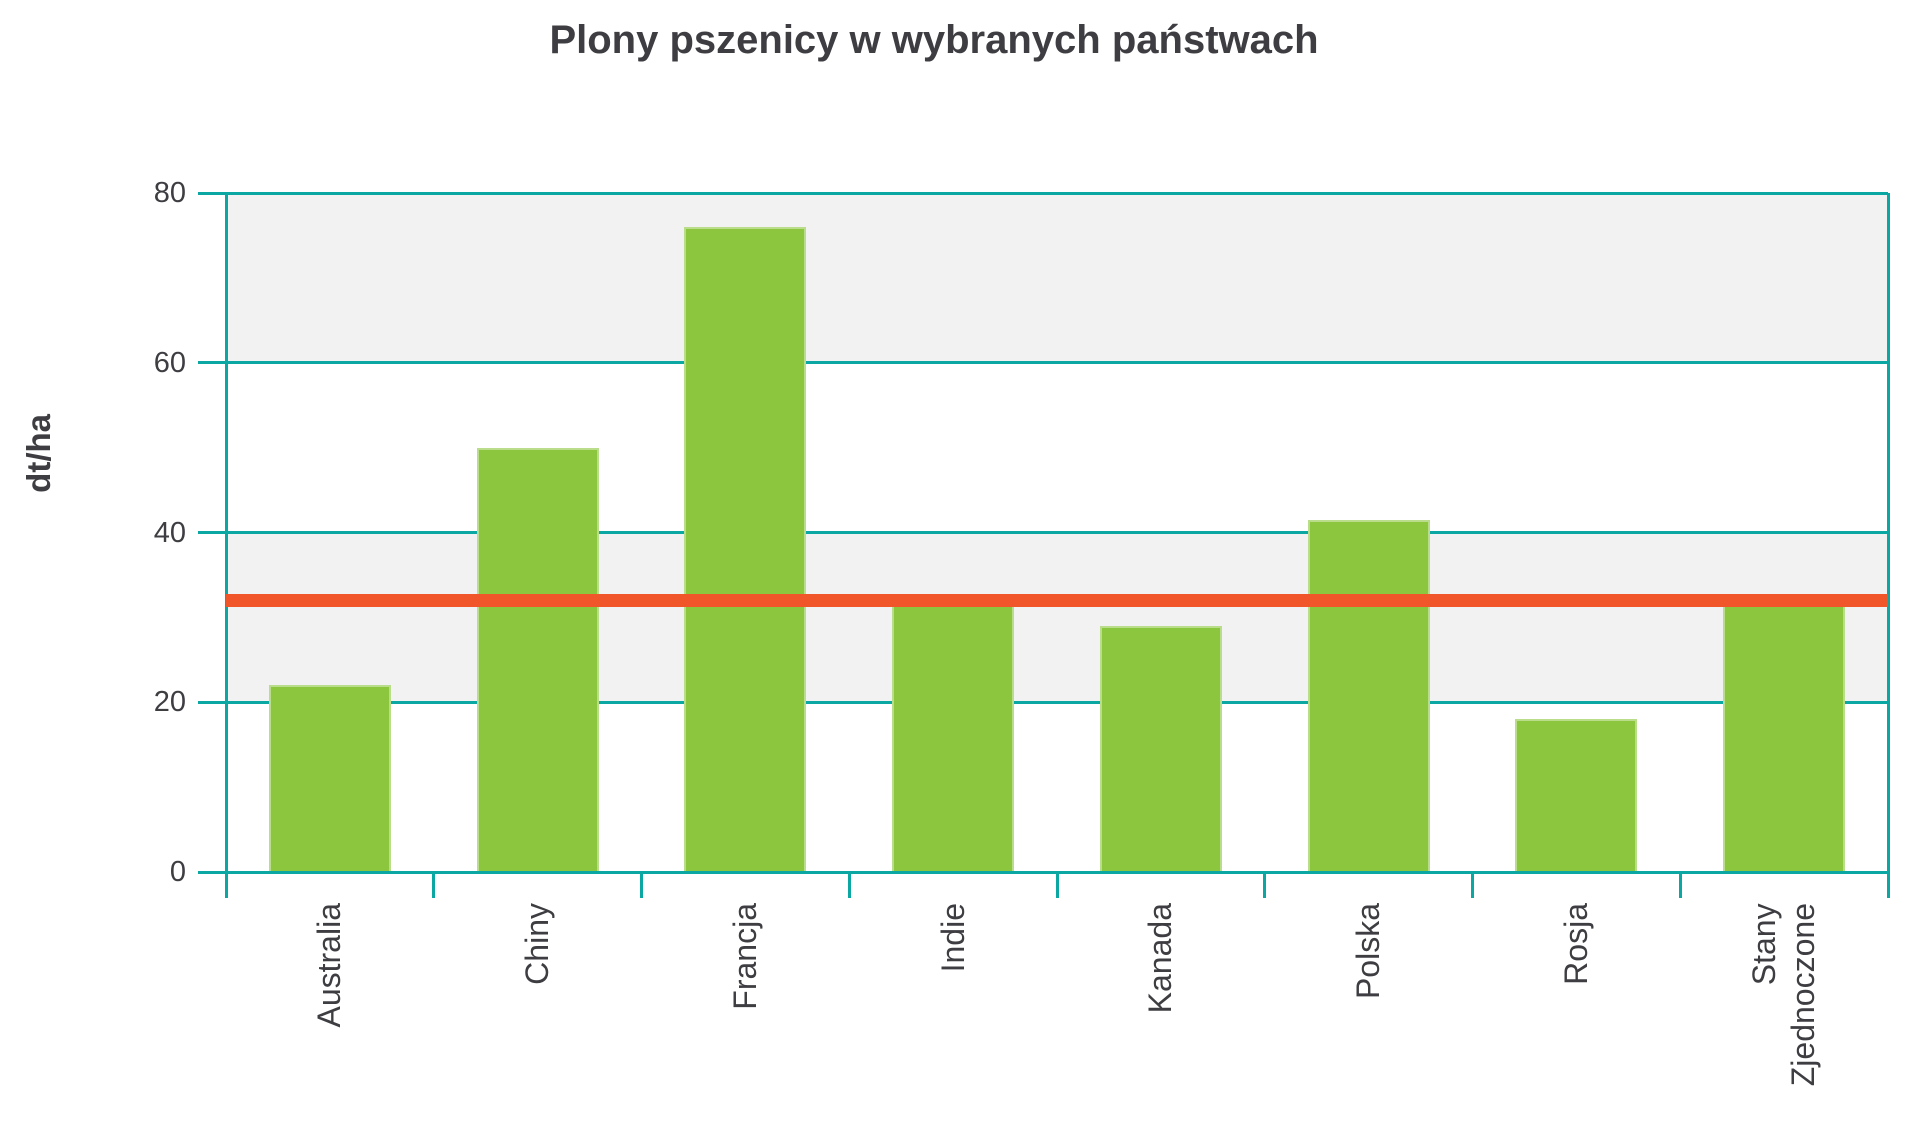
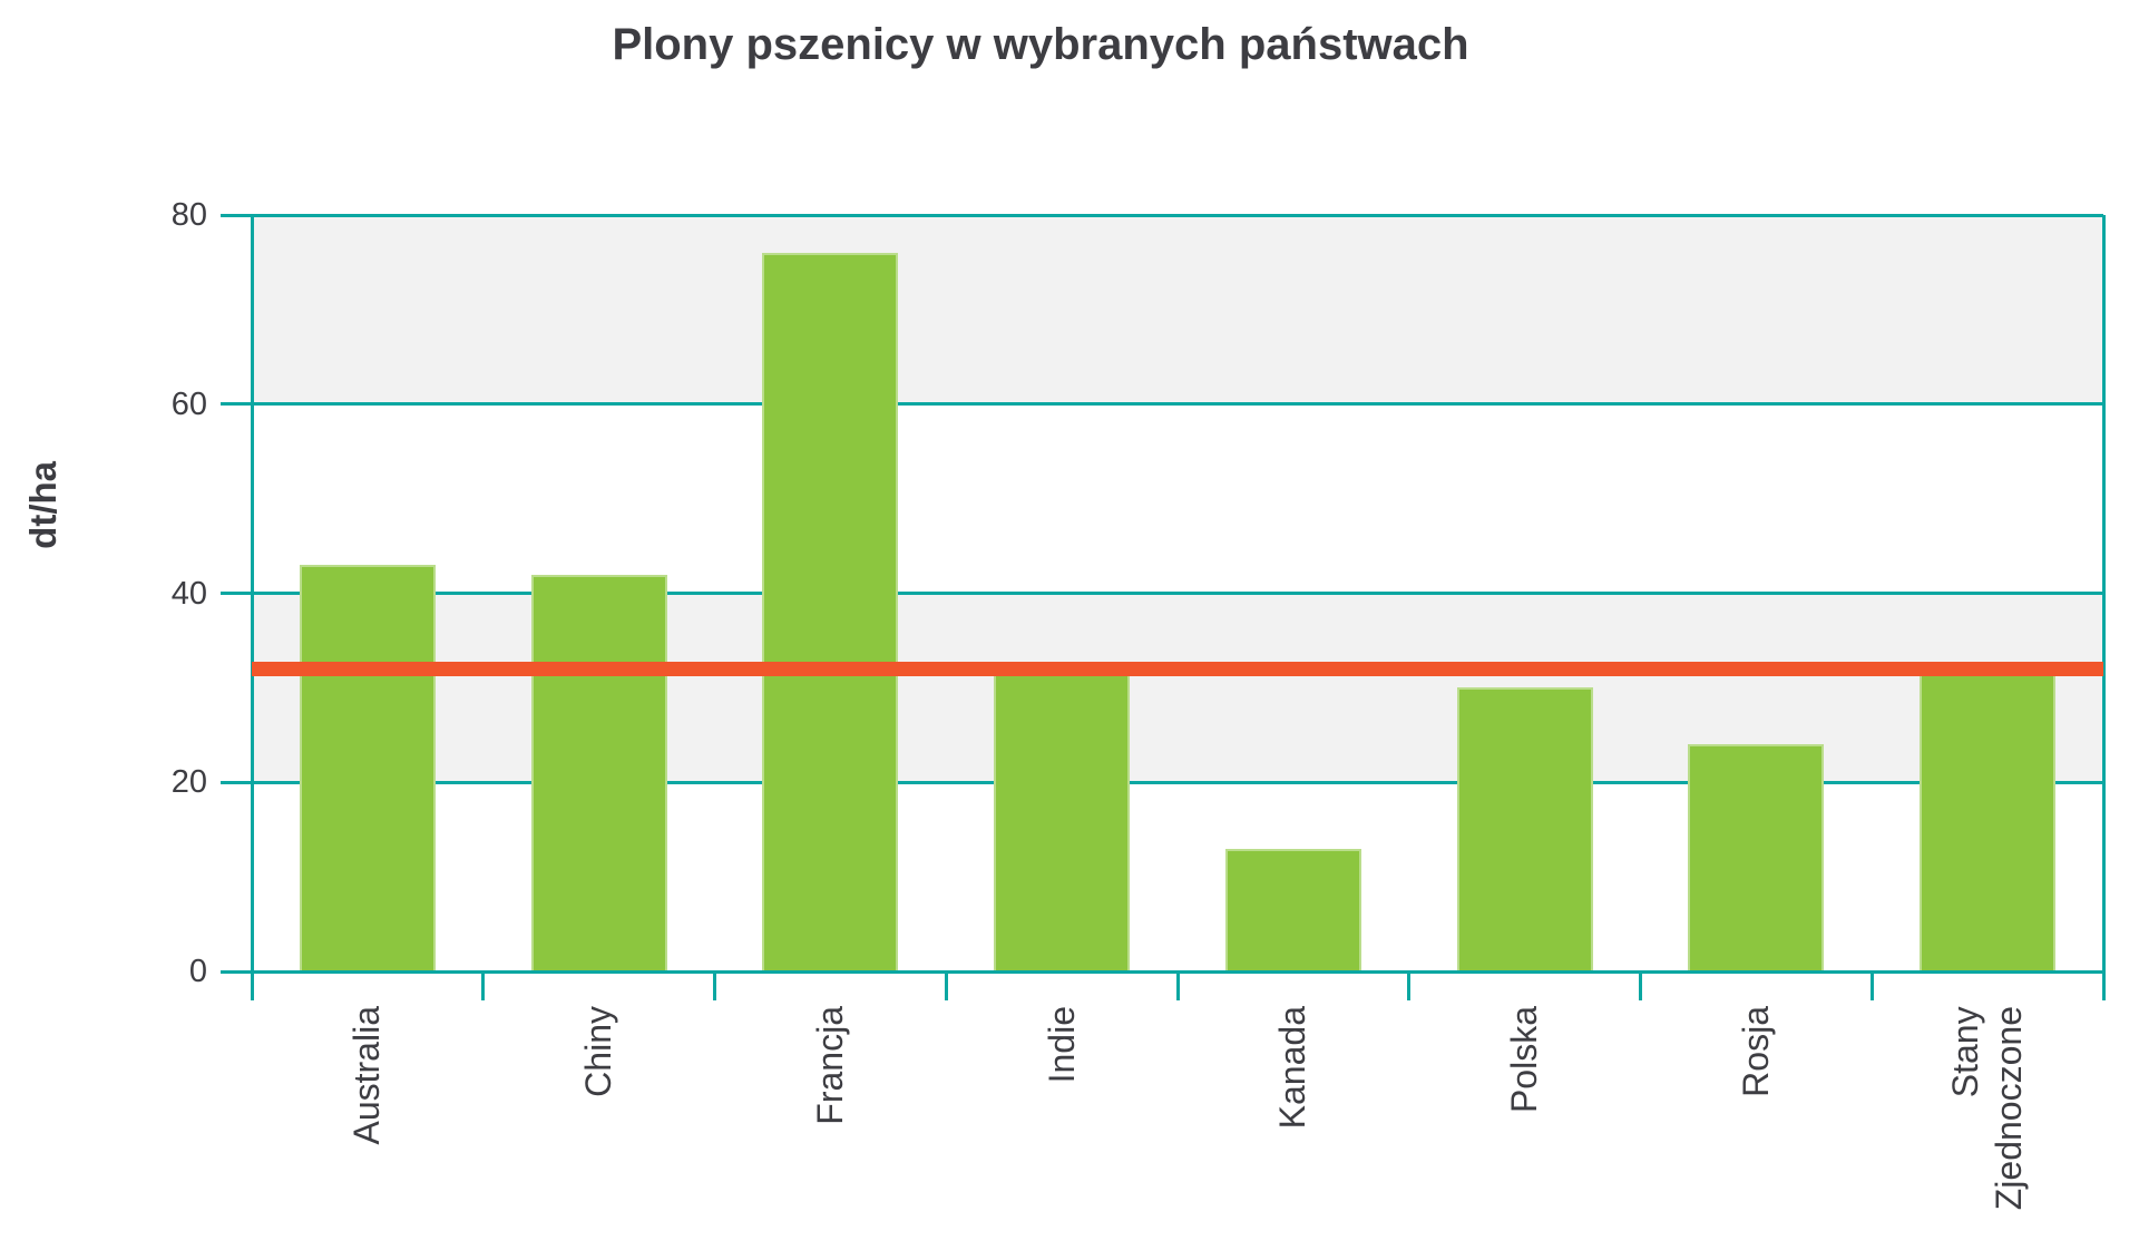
Australia: 22 -> 43
Chiny: 50 -> 42
Kanada: 29 -> 13
Polska: 42 -> 30
Rosja: 18 -> 24
